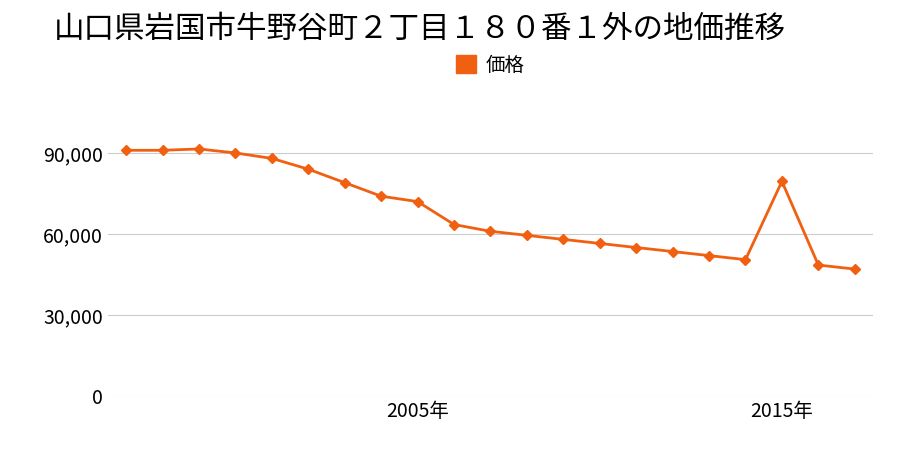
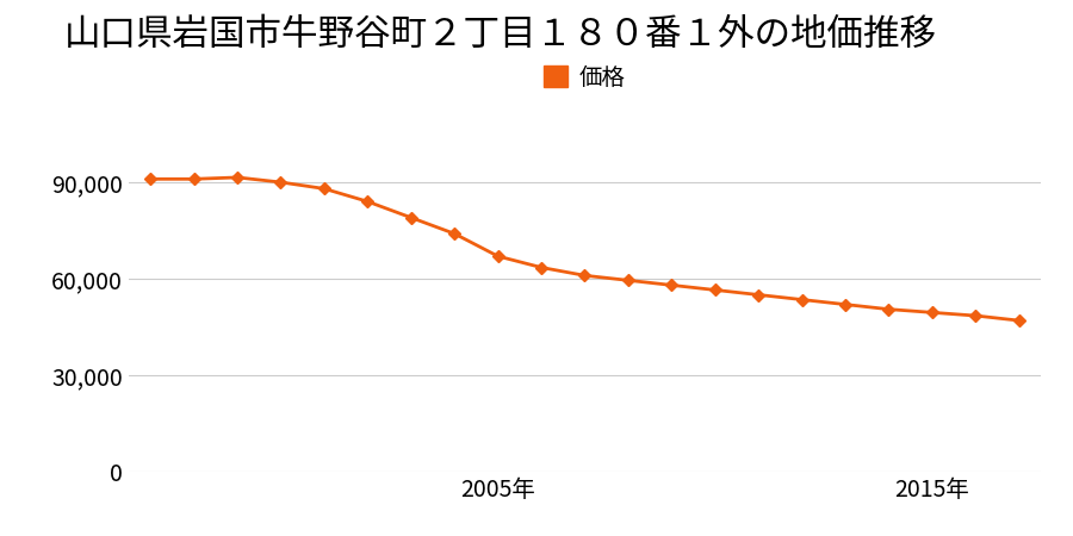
2005年: 72,000 -> 67,000
2015年: 79,500 -> 49,500
